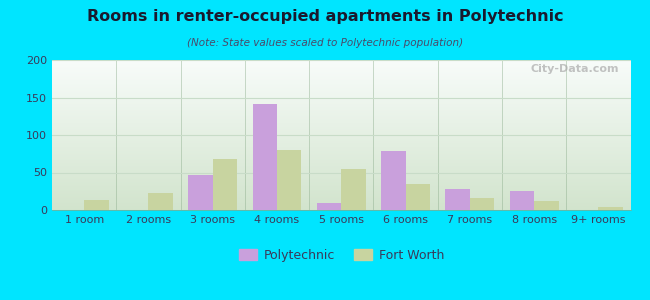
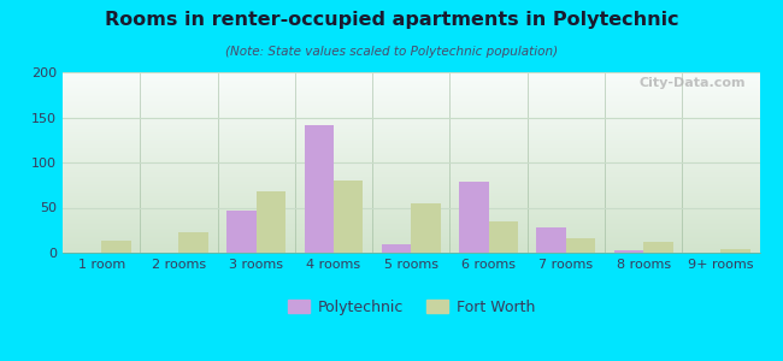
Polytechnic/8 rooms: 26 -> 3
